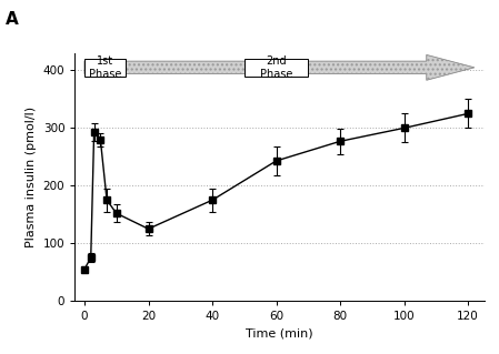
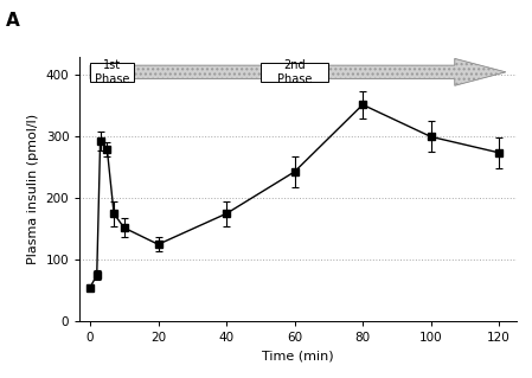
80: 277 -> 352
120: 325 -> 274
